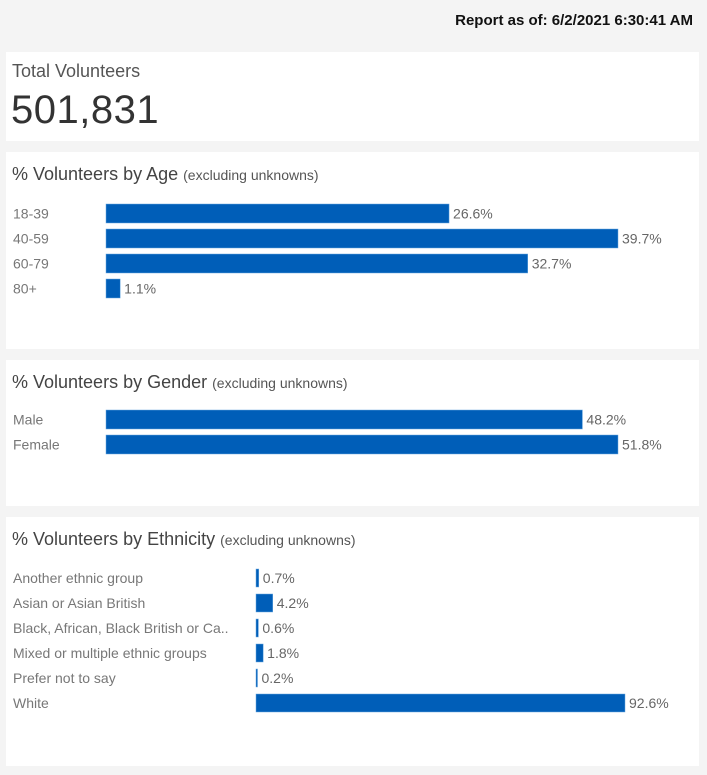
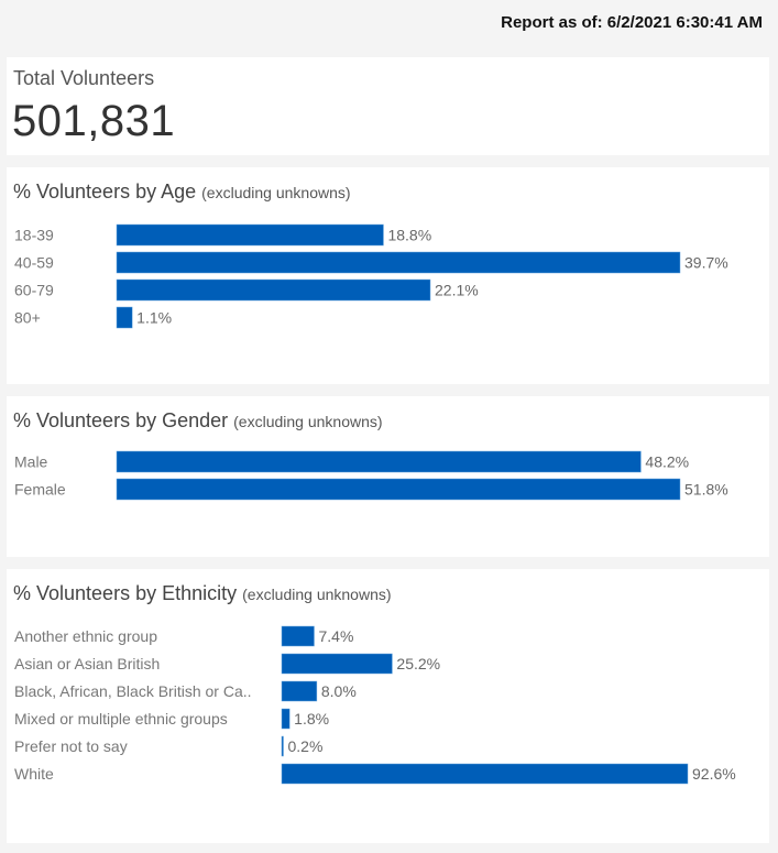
% Volunteers by Age/18-39: 26.6% -> 18.8%
% Volunteers by Age/60-79: 32.7% -> 22.1%
% Volunteers by Ethnicity/Another ethnic group: 0.7% -> 7.4%
% Volunteers by Ethnicity/Asian or Asian British: 4.2% -> 25.2%
% Volunteers by Ethnicity/Black, African, Black British or Ca..: 0.6% -> 8.0%
